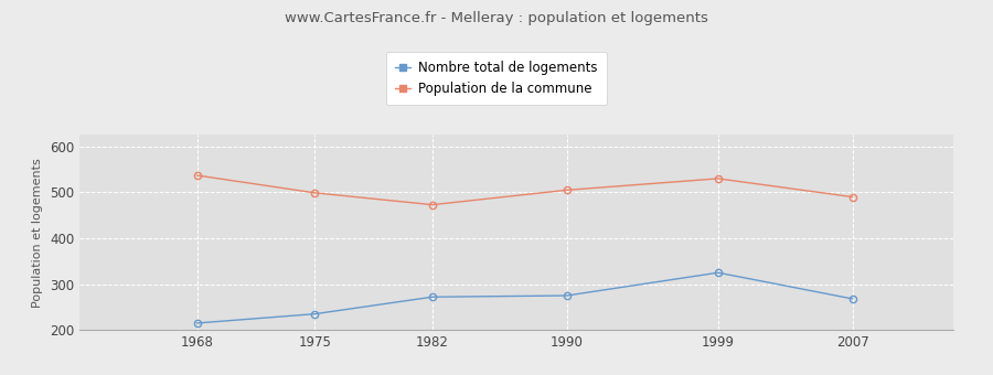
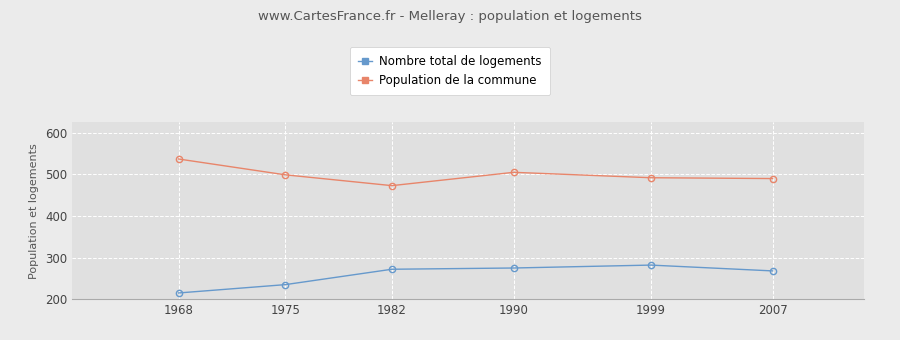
Nombre total de logements/1999: 325 -> 282
Population de la commune/1999: 530 -> 492
